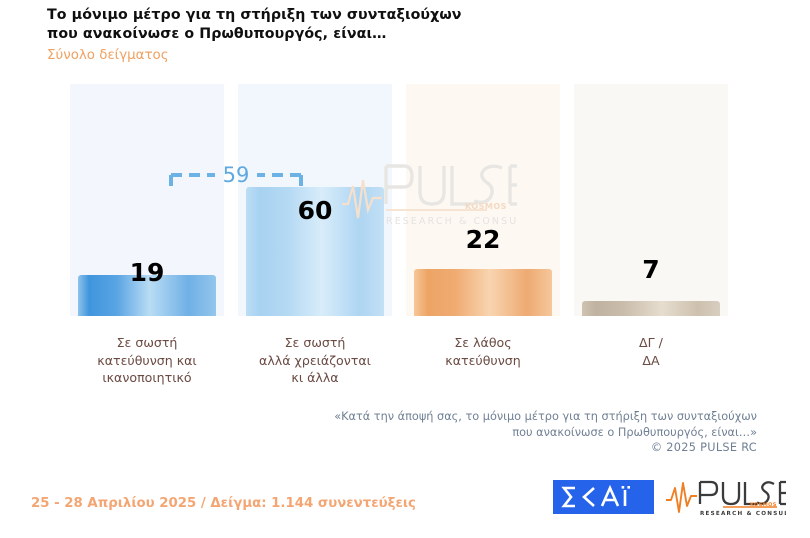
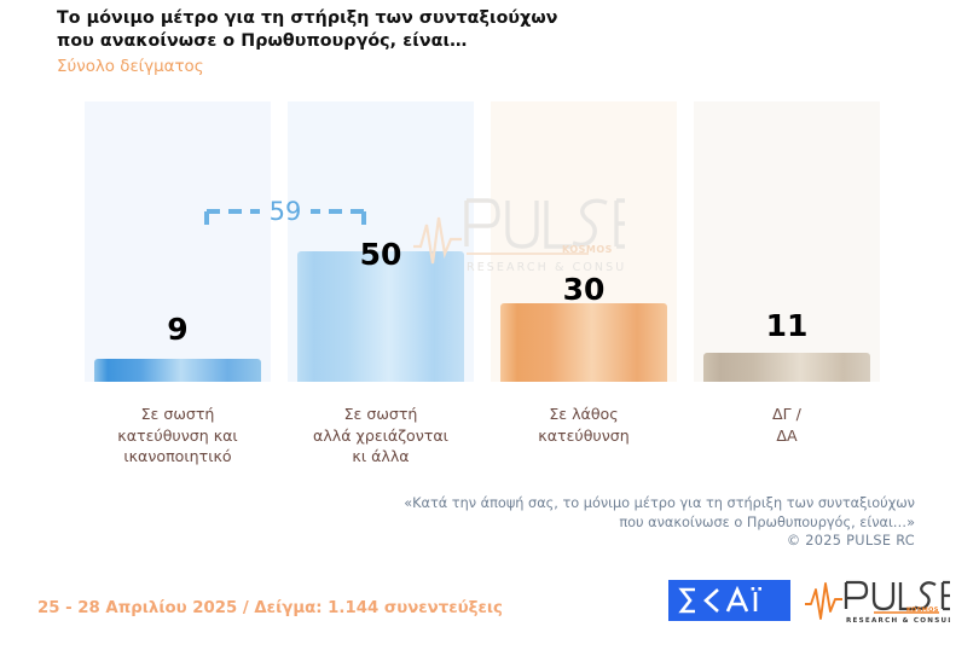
Σε σωστή κατεύθυνση και ικανοποιητικό: 19 -> 9
Σε σωστή αλλά χρειάζονται κι άλλα: 60 -> 50
Σε λάθος κατεύθυνση: 22 -> 30
ΔΓ / ΔΑ: 7 -> 11
